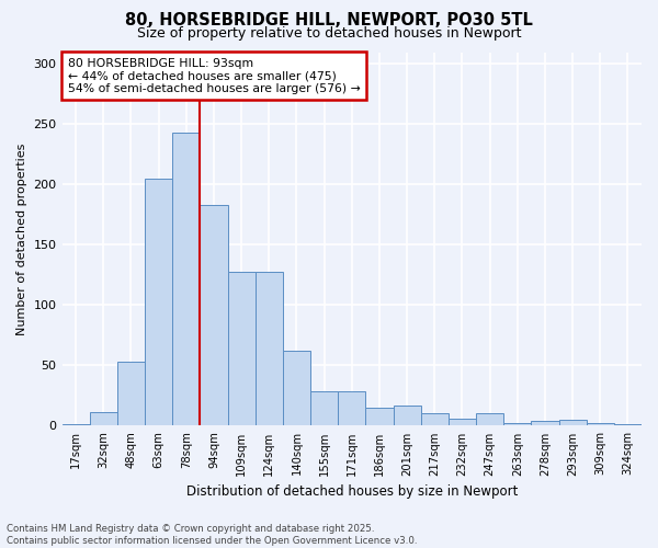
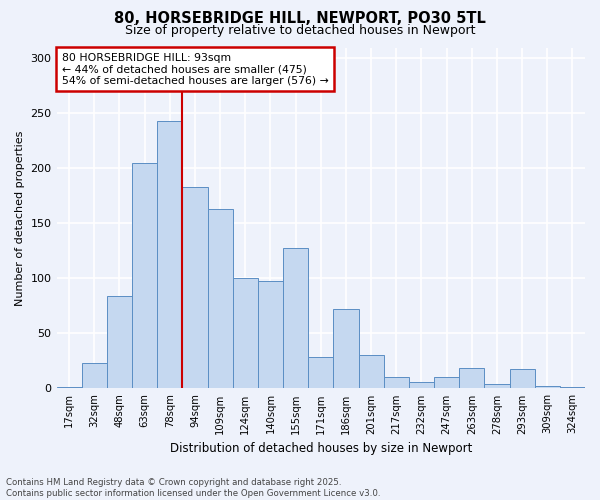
32sqm: 11 -> 23
48sqm: 53 -> 84
109sqm: 128 -> 163
124sqm: 128 -> 100
140sqm: 62 -> 98
155sqm: 29 -> 128
186sqm: 15 -> 72
201sqm: 17 -> 30
263sqm: 2 -> 19
293sqm: 5 -> 18
